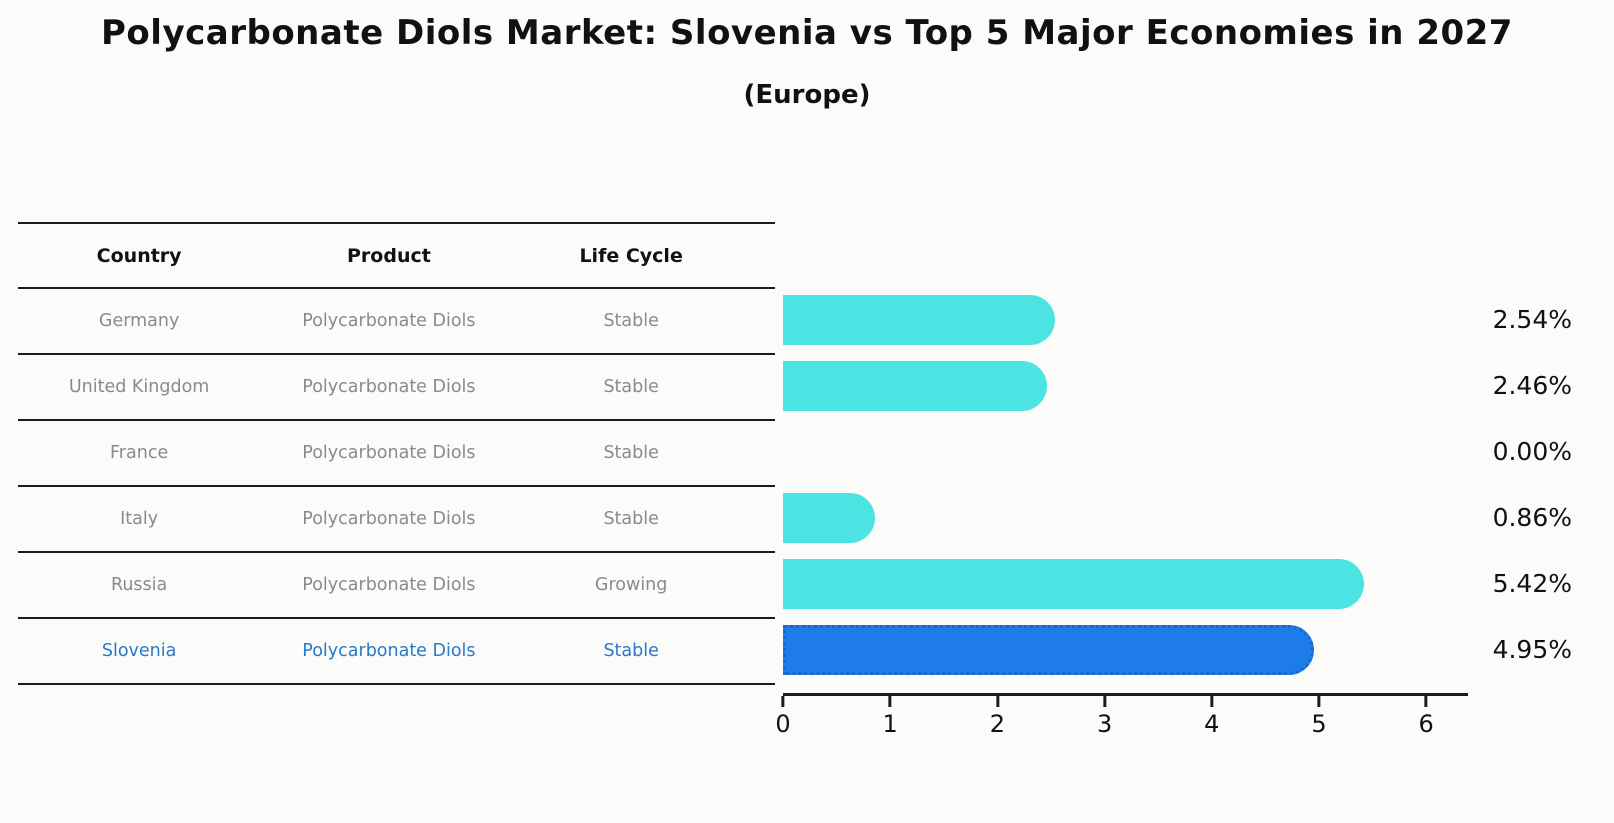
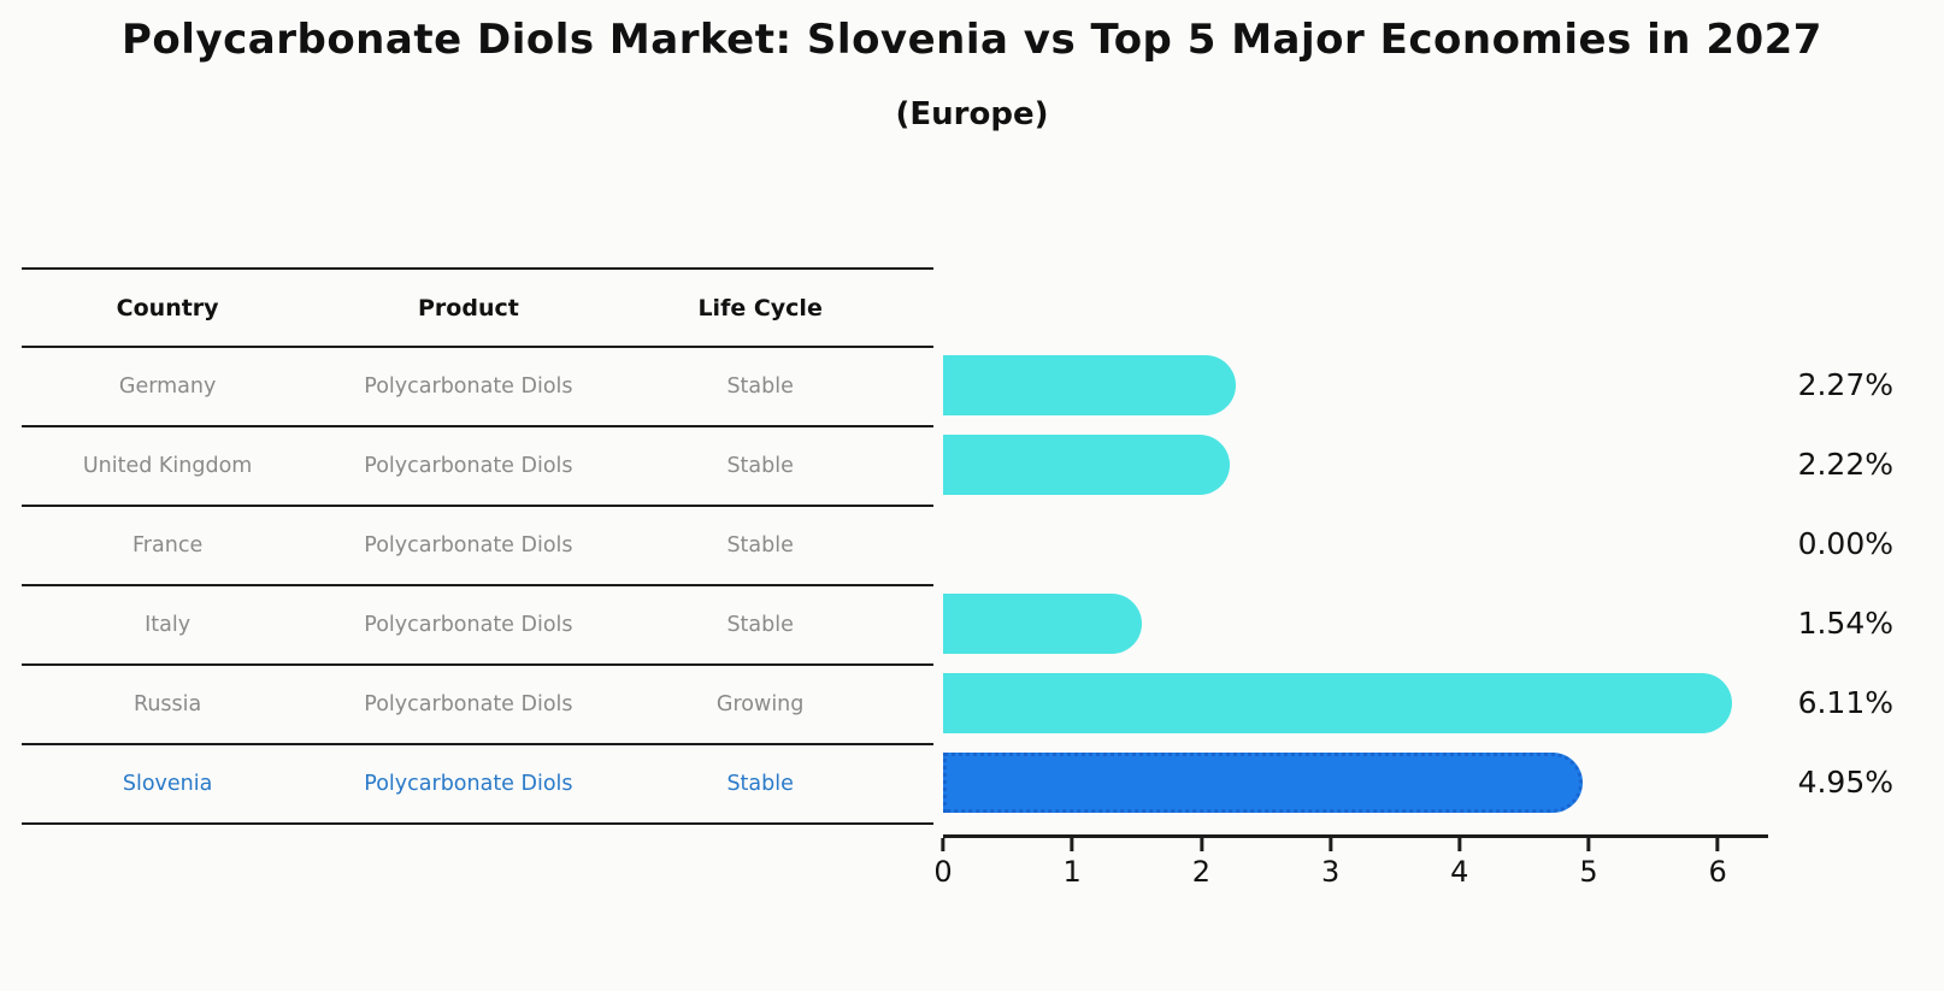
Germany: 2.54% -> 2.27%
United Kingdom: 2.46% -> 2.22%
Italy: 0.86% -> 1.54%
Russia: 5.42% -> 6.11%
